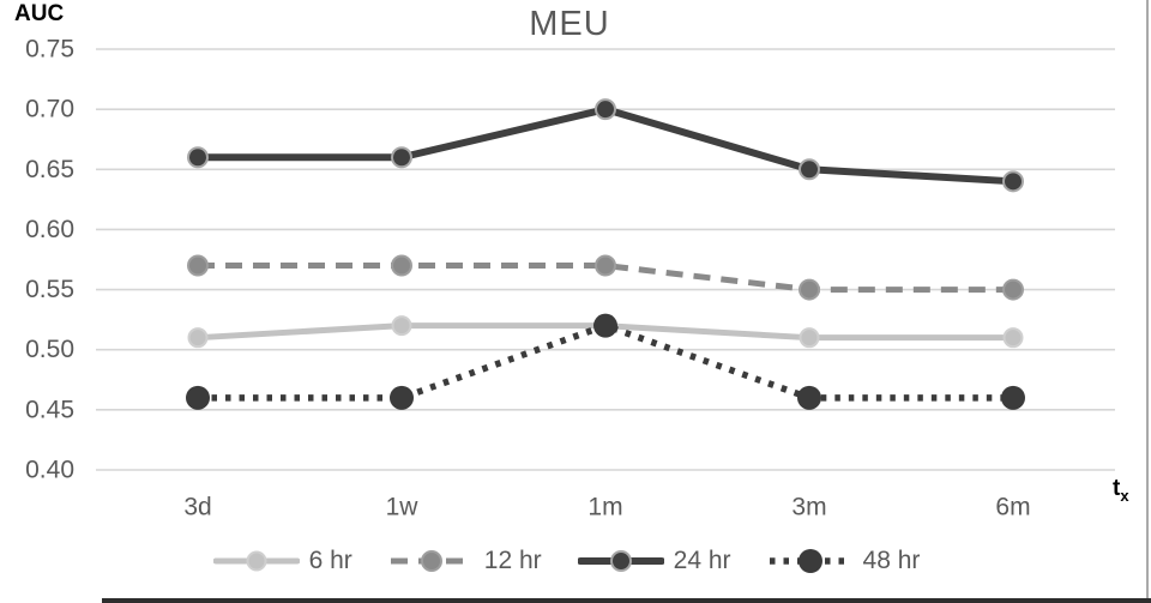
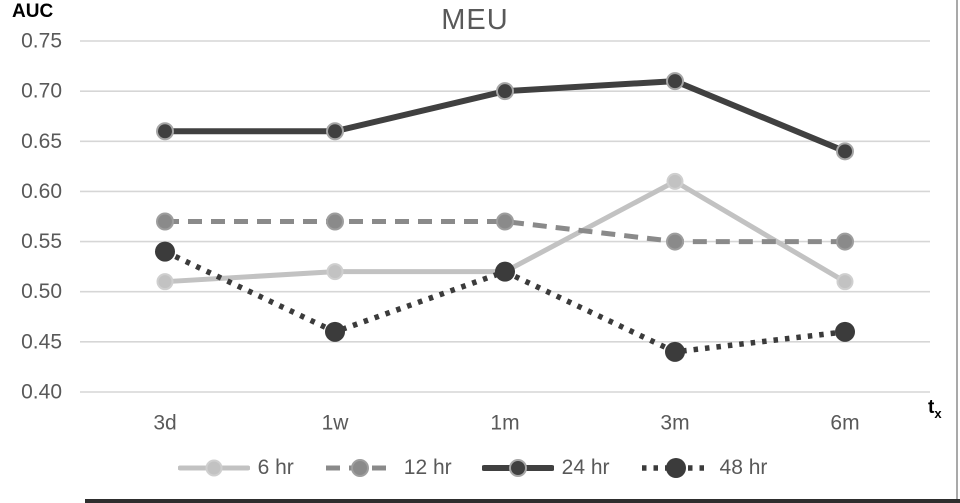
48 hr/3d: 0.46 -> 0.54
6 hr/3m: 0.51 -> 0.61
24 hr/3m: 0.65 -> 0.71
48 hr/3m: 0.46 -> 0.44
